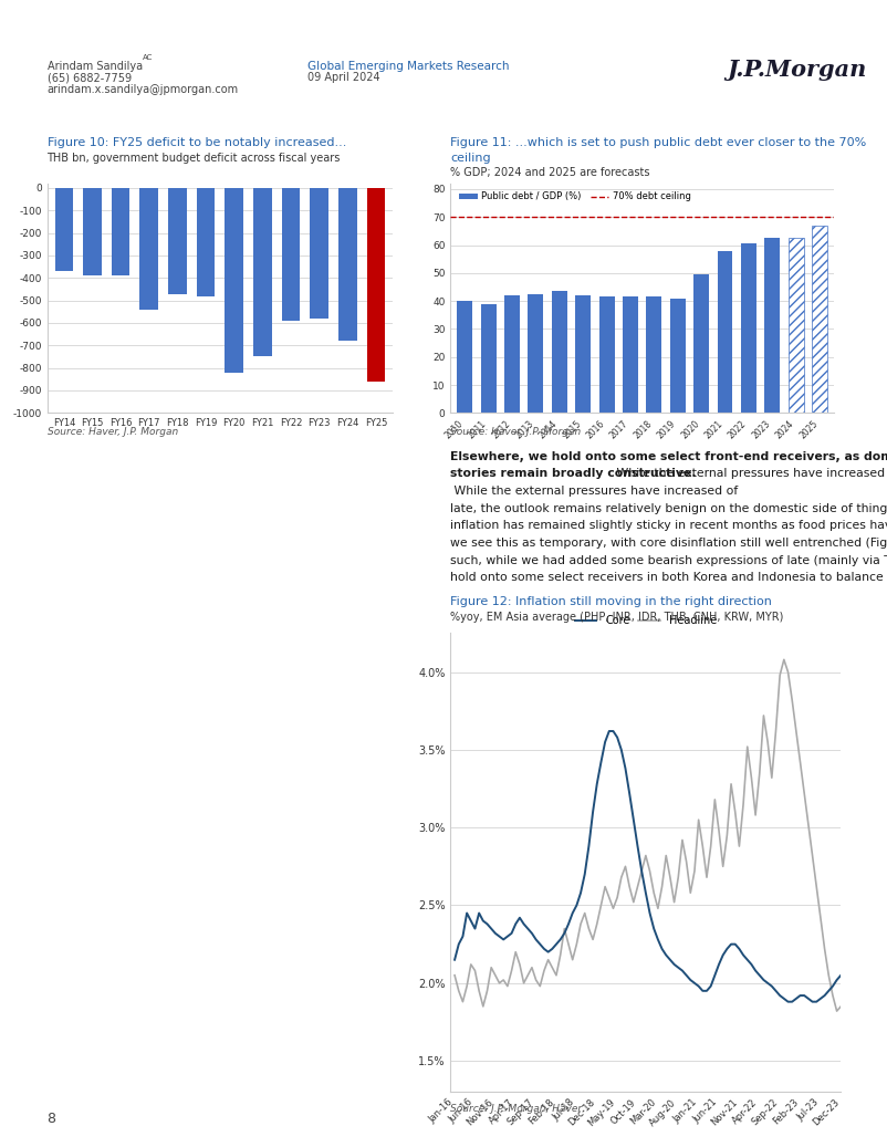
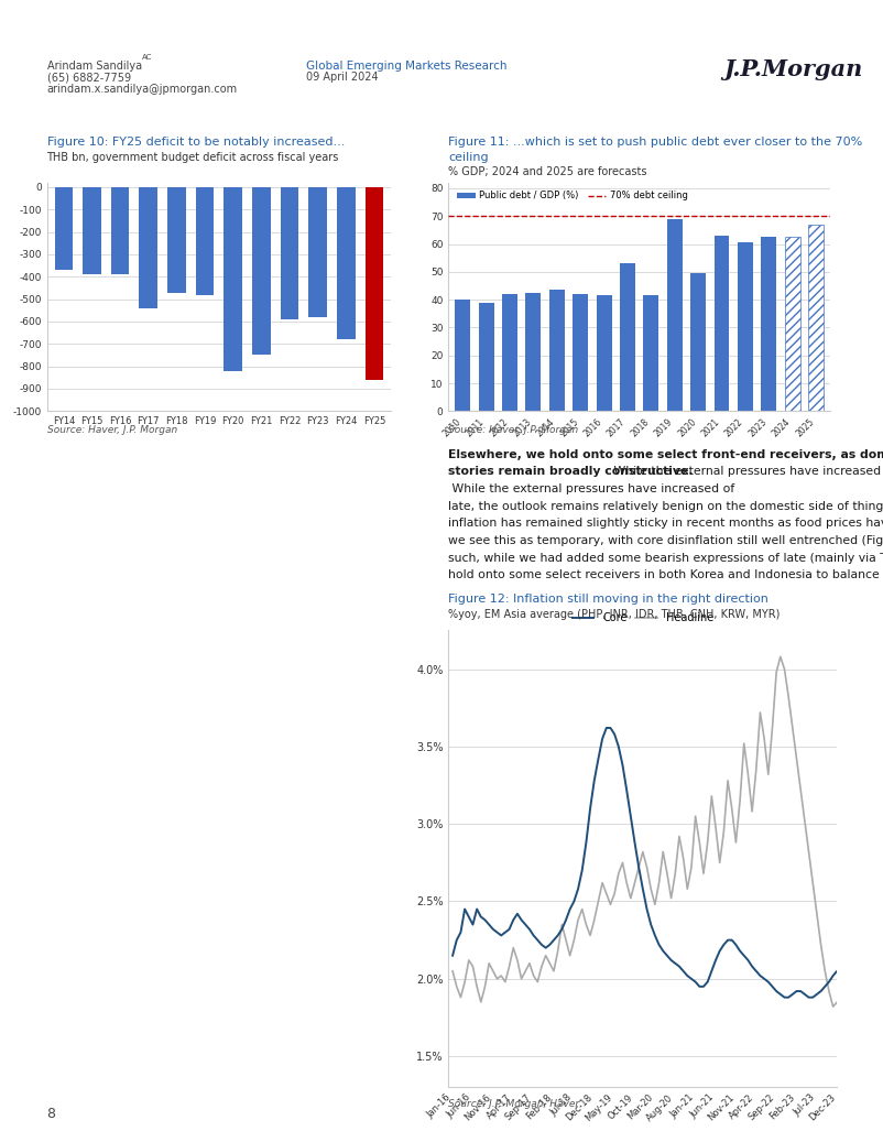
2017: 41.5 -> 53.0
2019: 41.0 -> 69.0
2021: 58.0 -> 63.0
